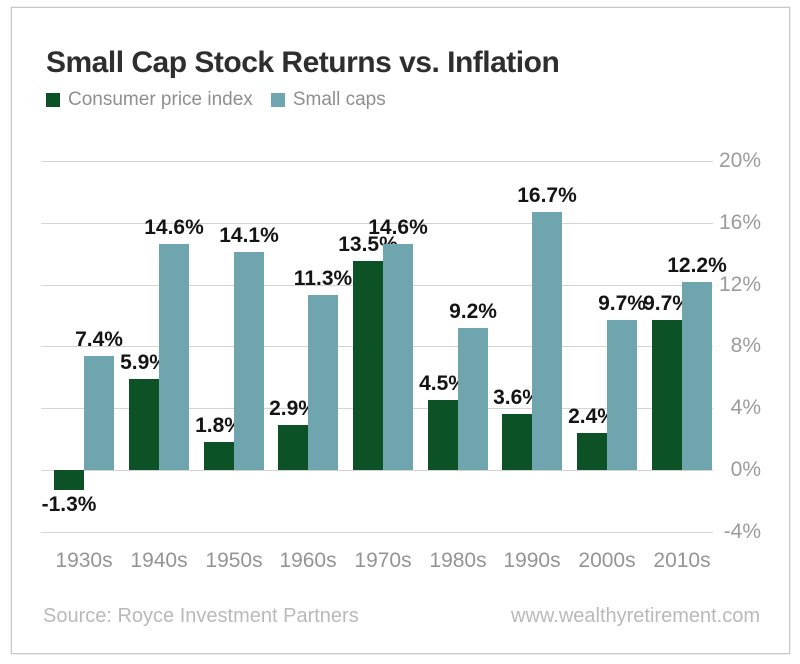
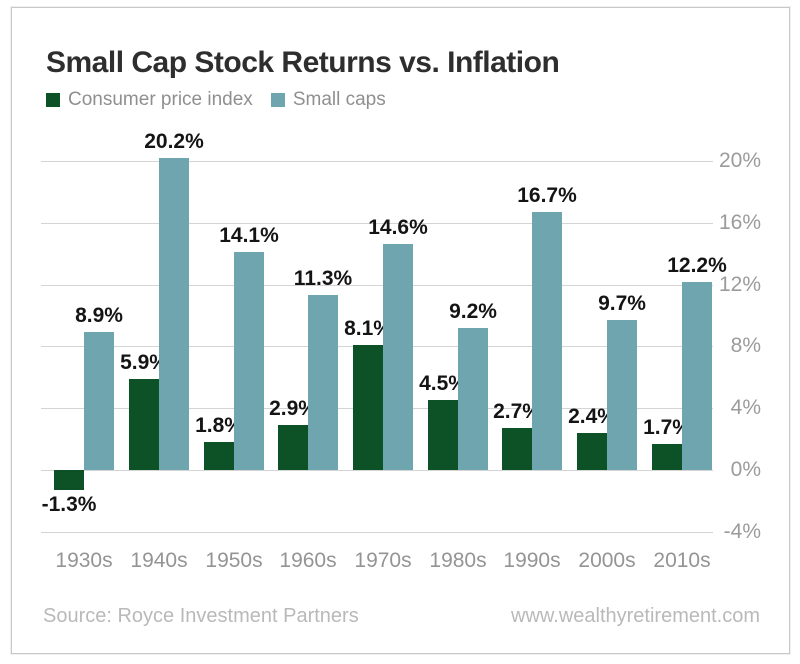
Small caps/1930s: 7.4% -> 8.9%
Small caps/1940s: 14.6% -> 20.2%
Consumer price index/1970s: 13.5% -> 8.1%
Consumer price index/1990s: 3.6% -> 2.7%
Consumer price index/2010s: 9.7% -> 1.7%
